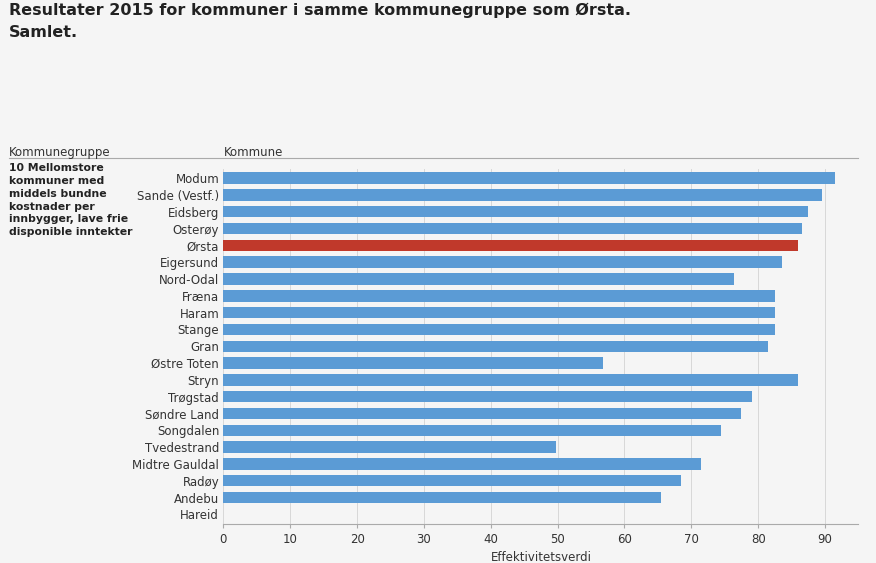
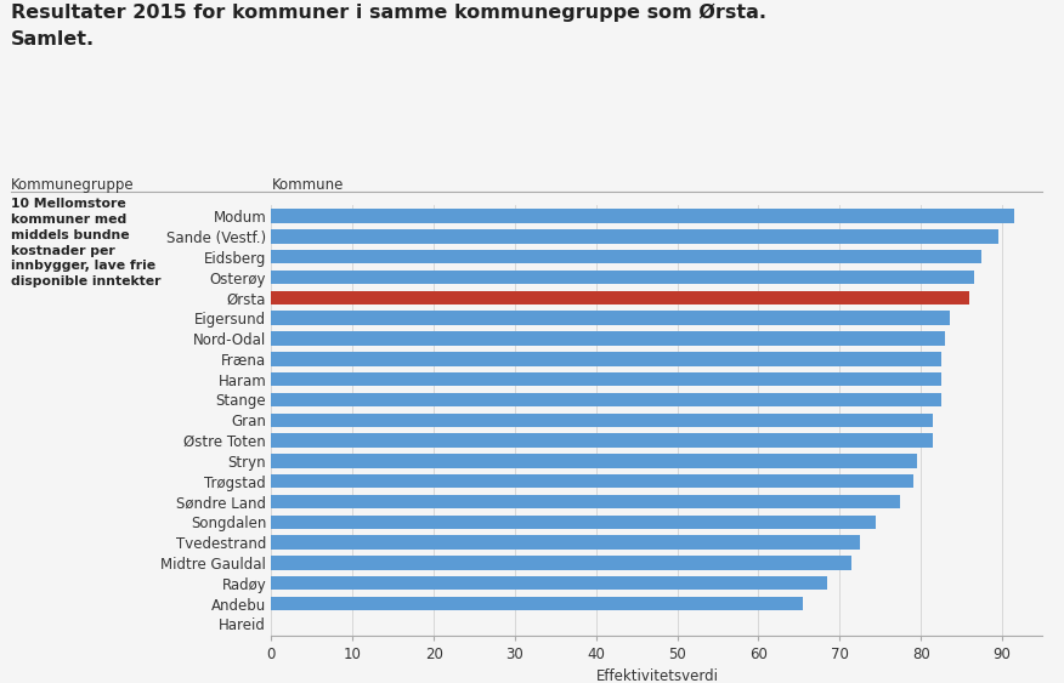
Nord-Odal: 76.4 -> 83.0
Østre Toten: 56.8 -> 81.5
Stryn: 86.0 -> 79.5
Tvedestrand: 49.8 -> 72.5
